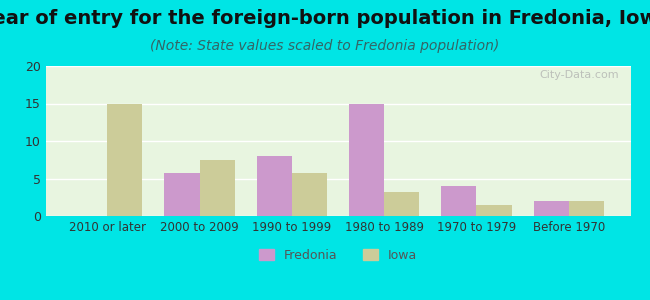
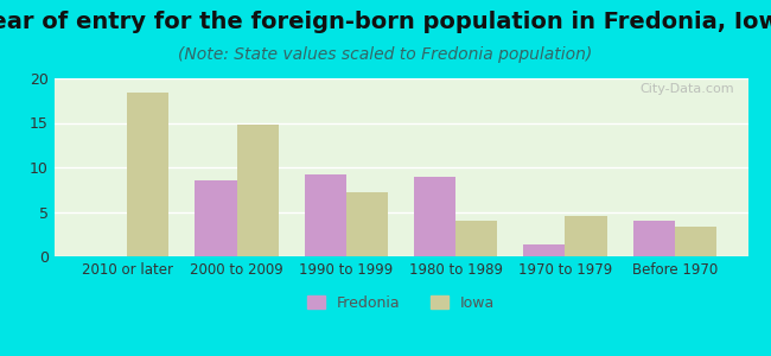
Iowa/2010 or later: 15.0 -> 18.4
Fredonia/2000 to 2009: 5.7 -> 8.6
Iowa/2000 to 2009: 7.5 -> 14.8
Fredonia/1990 to 1999: 8.0 -> 9.2
Iowa/1990 to 1999: 5.7 -> 7.2
Fredonia/1980 to 1989: 15.0 -> 9.0
Iowa/1980 to 1989: 3.2 -> 4.0
Fredonia/1970 to 1979: 4.0 -> 1.4
Iowa/1970 to 1979: 1.5 -> 4.6
Fredonia/Before 1970: 2.0 -> 4.0
Iowa/Before 1970: 2.0 -> 3.4
